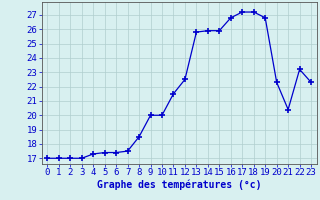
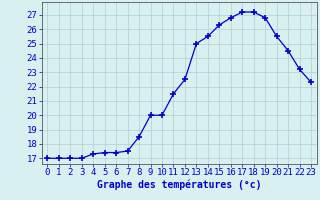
13: 25.8 -> 25.0
14: 25.9 -> 25.5
15: 25.9 -> 26.3
20: 22.3 -> 25.5
21: 20.4 -> 24.5
